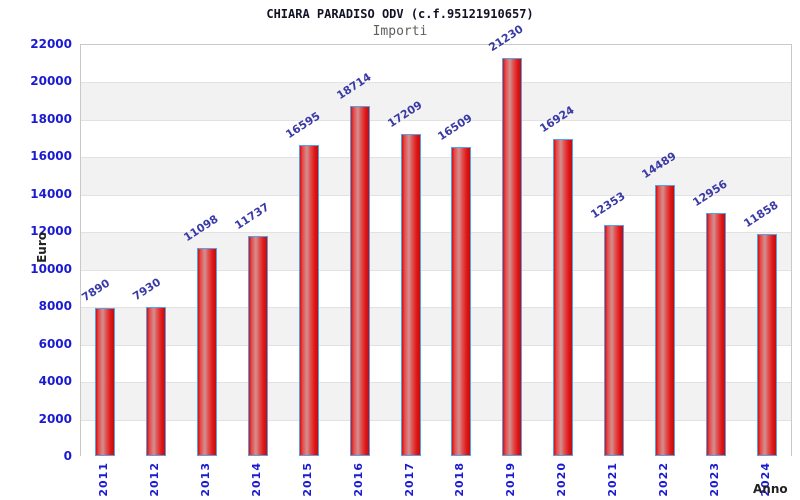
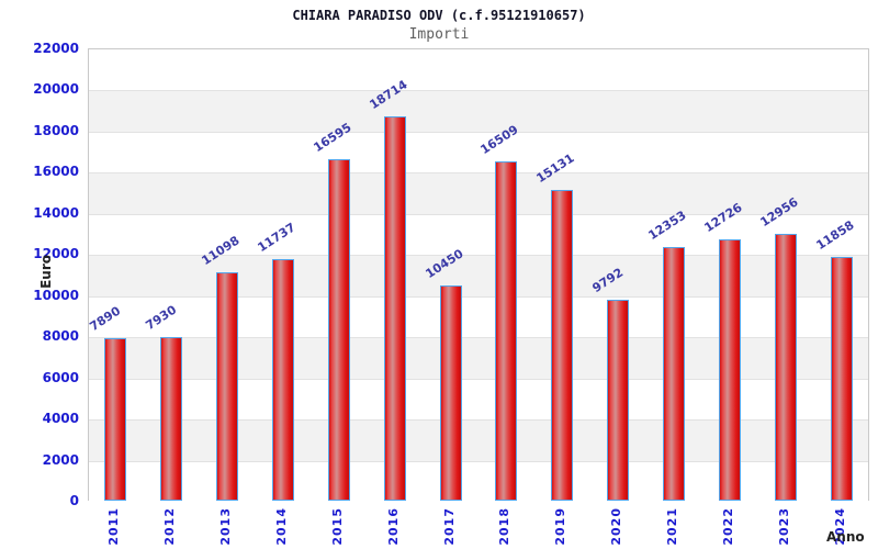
2017: 17209 -> 10450
2019: 21230 -> 15131
2020: 16924 -> 9792
2022: 14489 -> 12726
